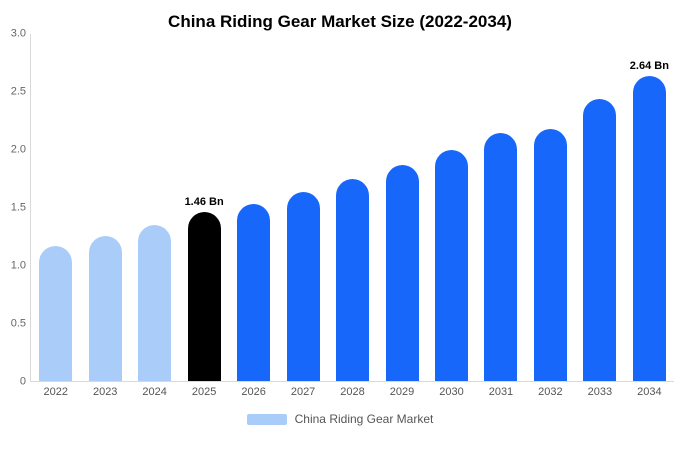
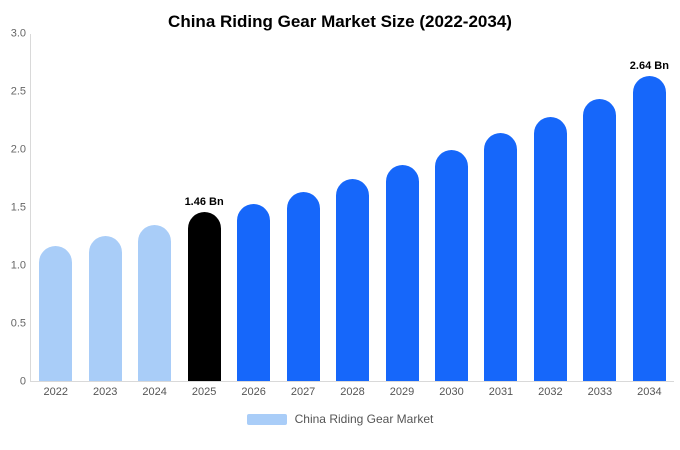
2032: 2.18 -> 2.28
